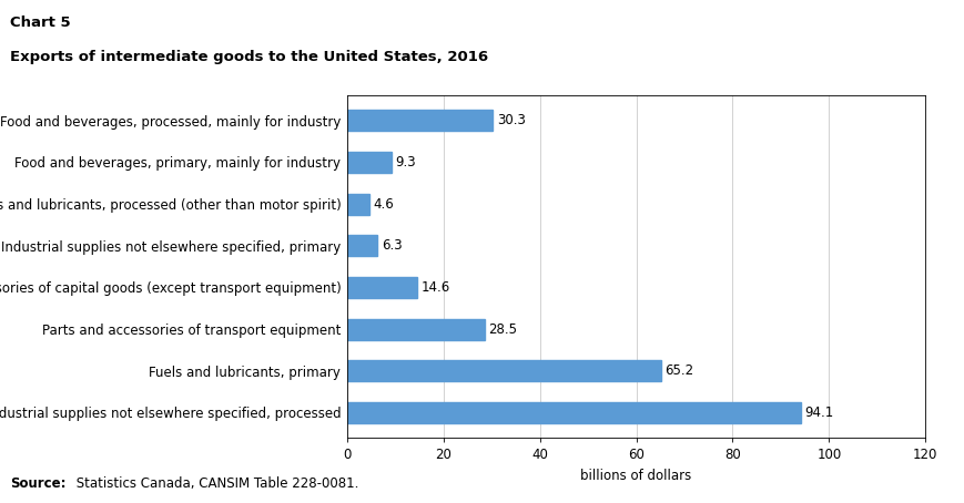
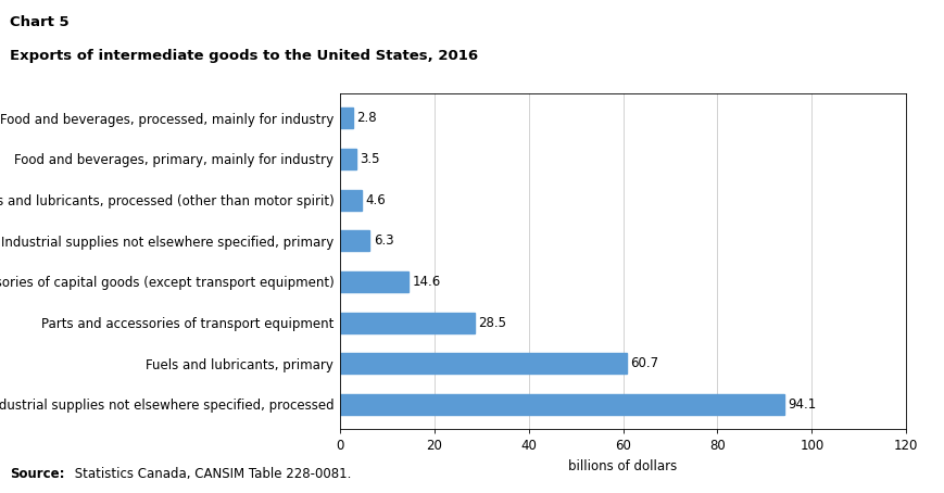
Food and beverages, processed, mainly for industry: 30.3 -> 2.8
Food and beverages, primary, mainly for industry: 9.3 -> 3.5
Fuels and lubricants, primary: 65.2 -> 60.7
